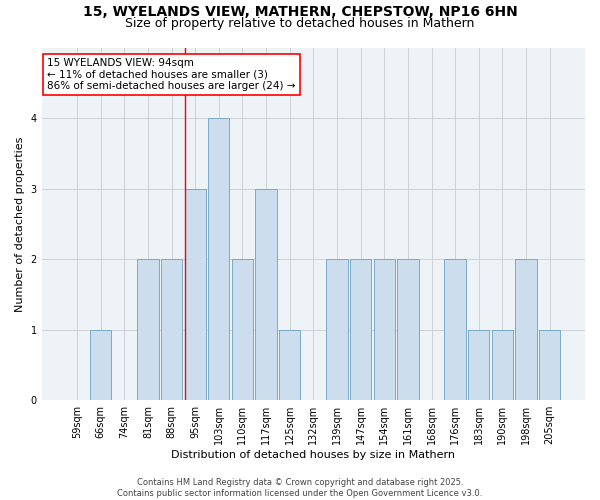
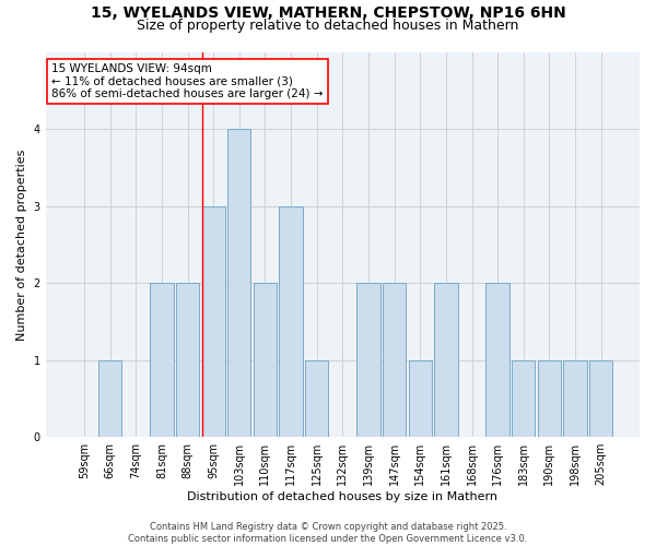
154sqm: 2 -> 1
198sqm: 2 -> 1
